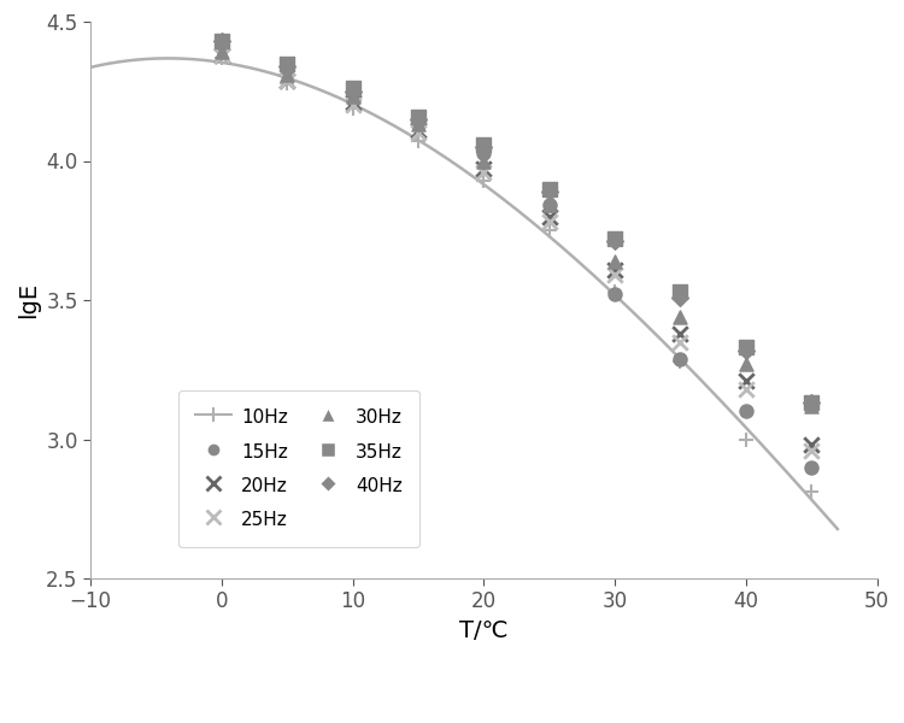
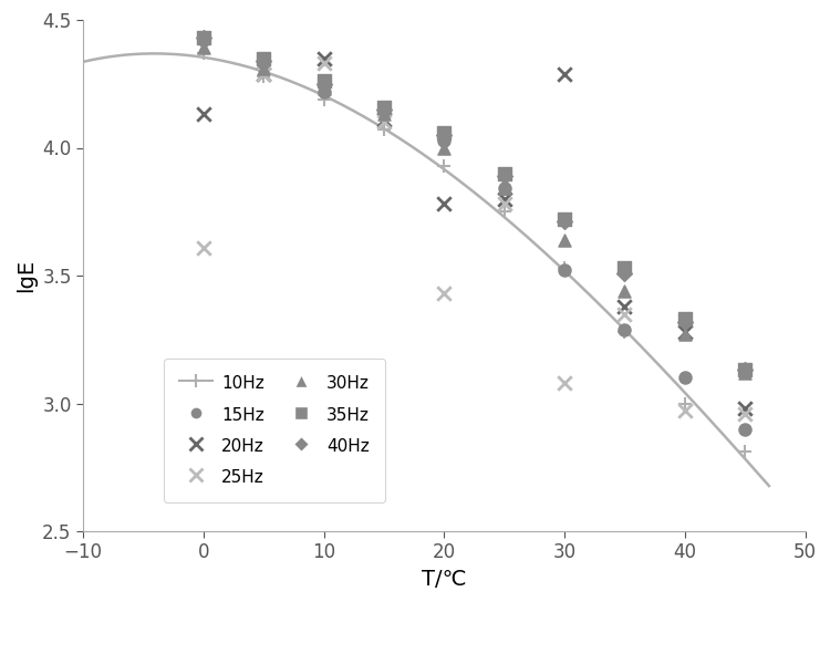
20Hz/0: 4.38 -> 4.13
25Hz/0: 4.38 -> 3.61
20Hz/10: 4.21 -> 4.35
25Hz/10: 4.20 -> 4.33
20Hz/20: 3.97 -> 3.78
25Hz/20: 3.96 -> 3.43
20Hz/30: 3.61 -> 4.29
25Hz/30: 3.59 -> 3.08
20Hz/40: 3.21 -> 3.28
25Hz/40: 3.18 -> 2.97
